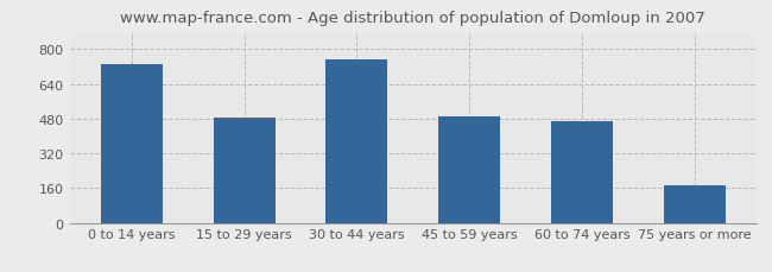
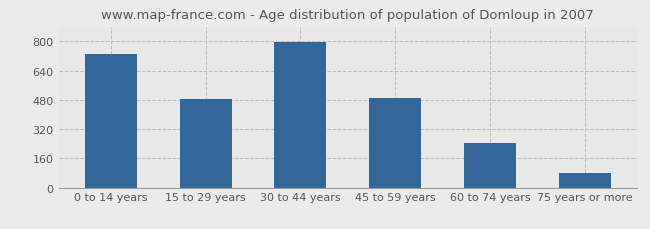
30 to 44 years: 750 -> 800
60 to 74 years: 470 -> 240
75 years or more: 170 -> 80
